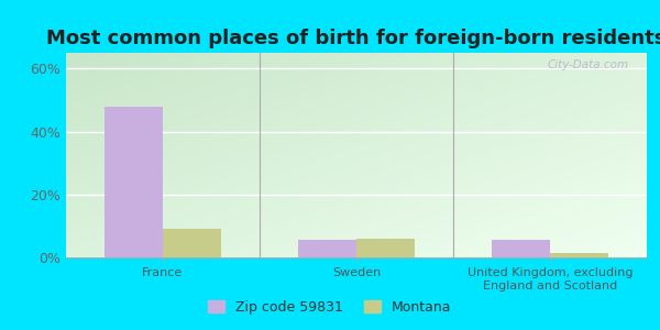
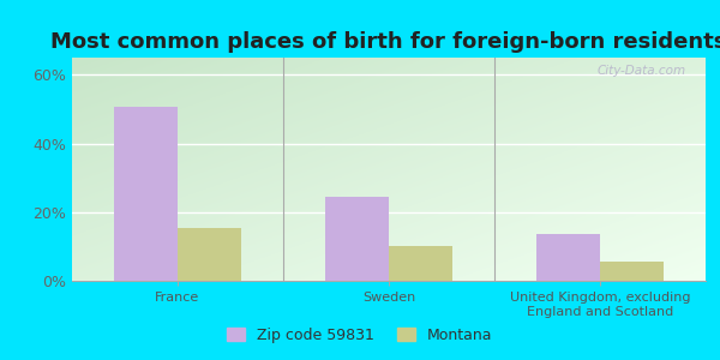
Zip code 59831/France: 48.0% -> 50.5%
Montana/France: 9.0% -> 15.5%
Zip code 59831/Sweden: 5.5% -> 24.5%
Montana/Sweden: 5.8% -> 10.0%
Zip code 59831/United Kingdom, excluding England and Scotland: 5.5% -> 13.5%
Montana/United Kingdom, excluding England and Scotland: 1.5% -> 5.5%
